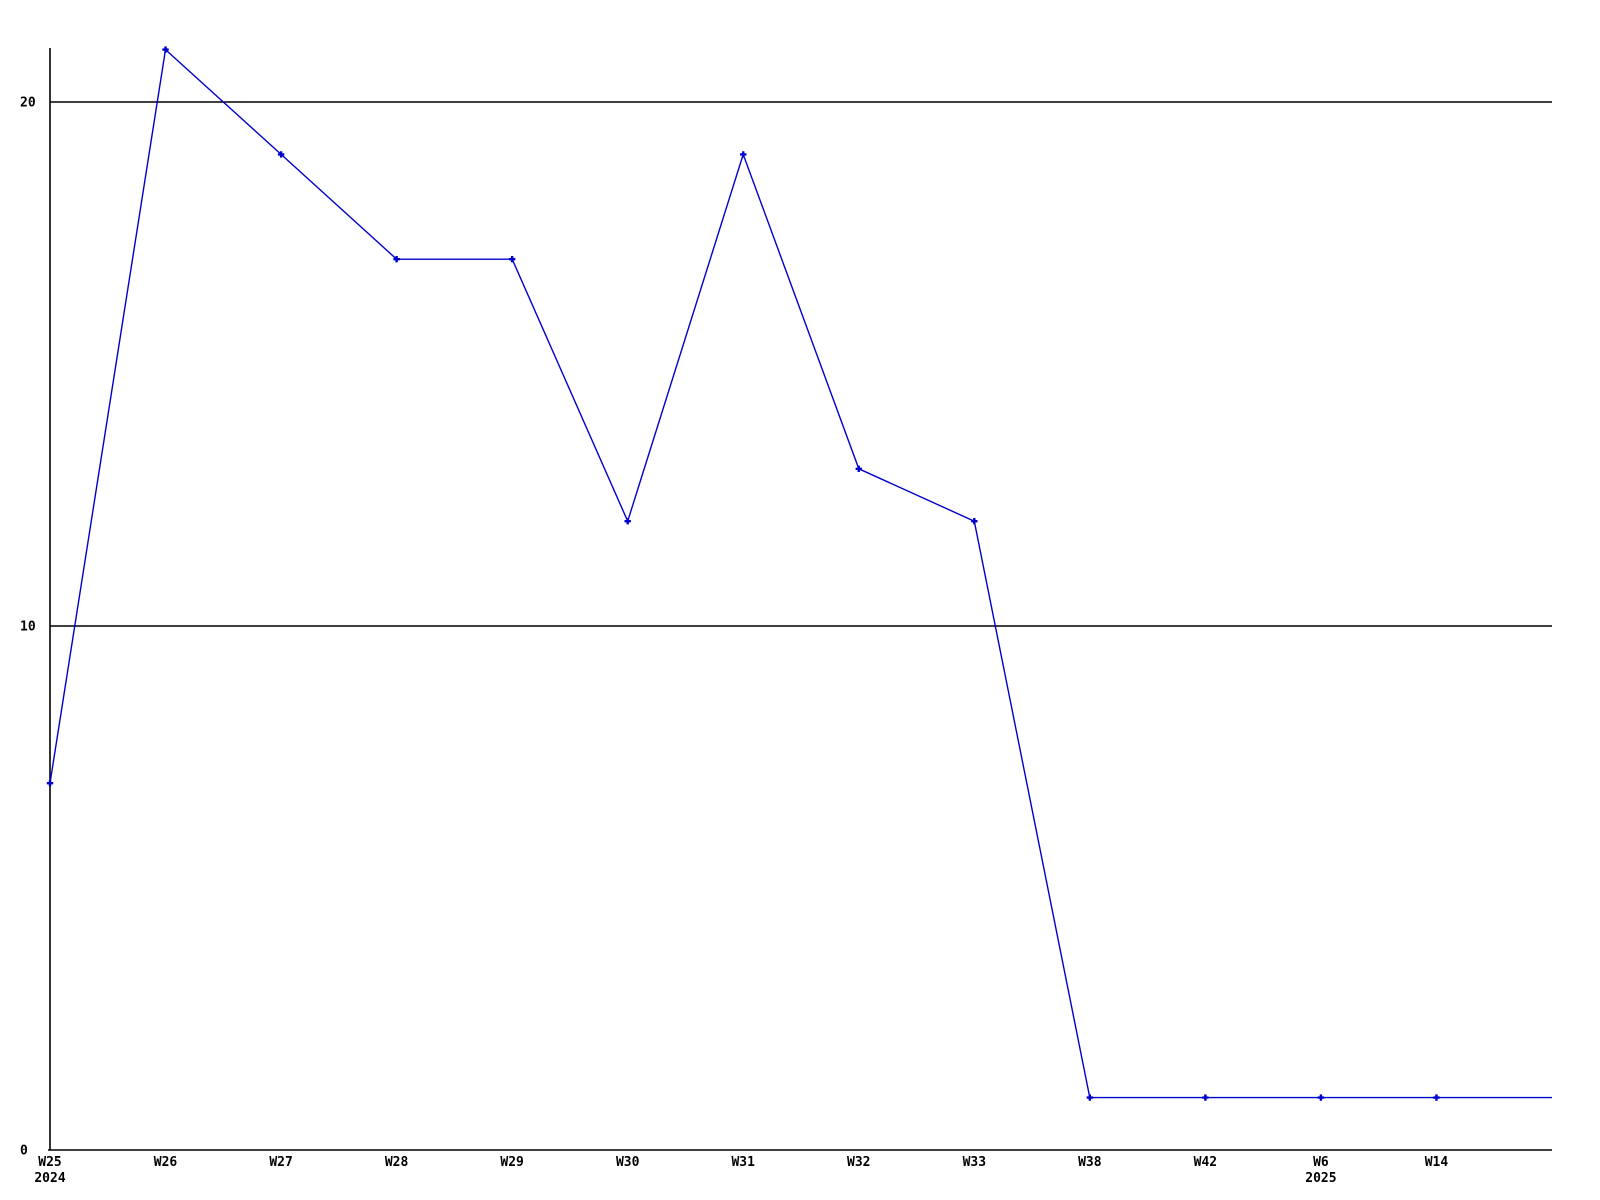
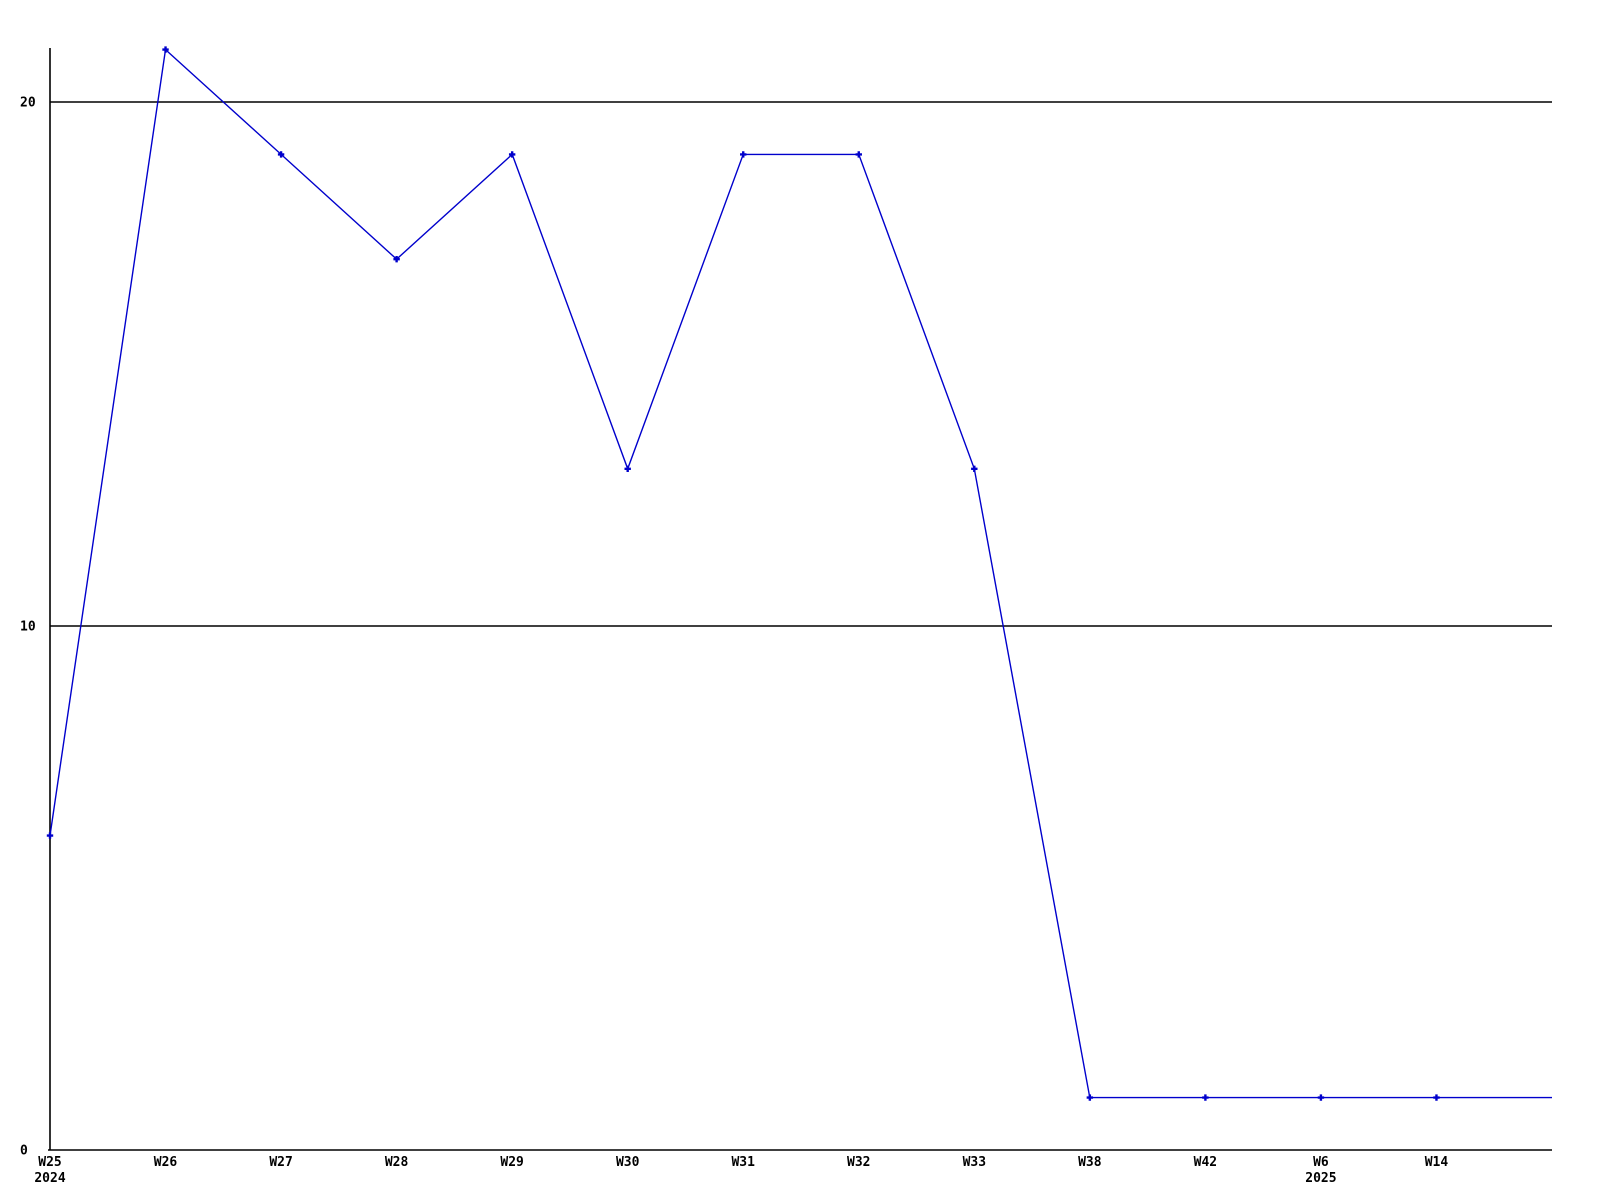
W25: 7 -> 6
W29: 17 -> 19
W30: 12 -> 13
W32: 13 -> 19
W33: 12 -> 13
